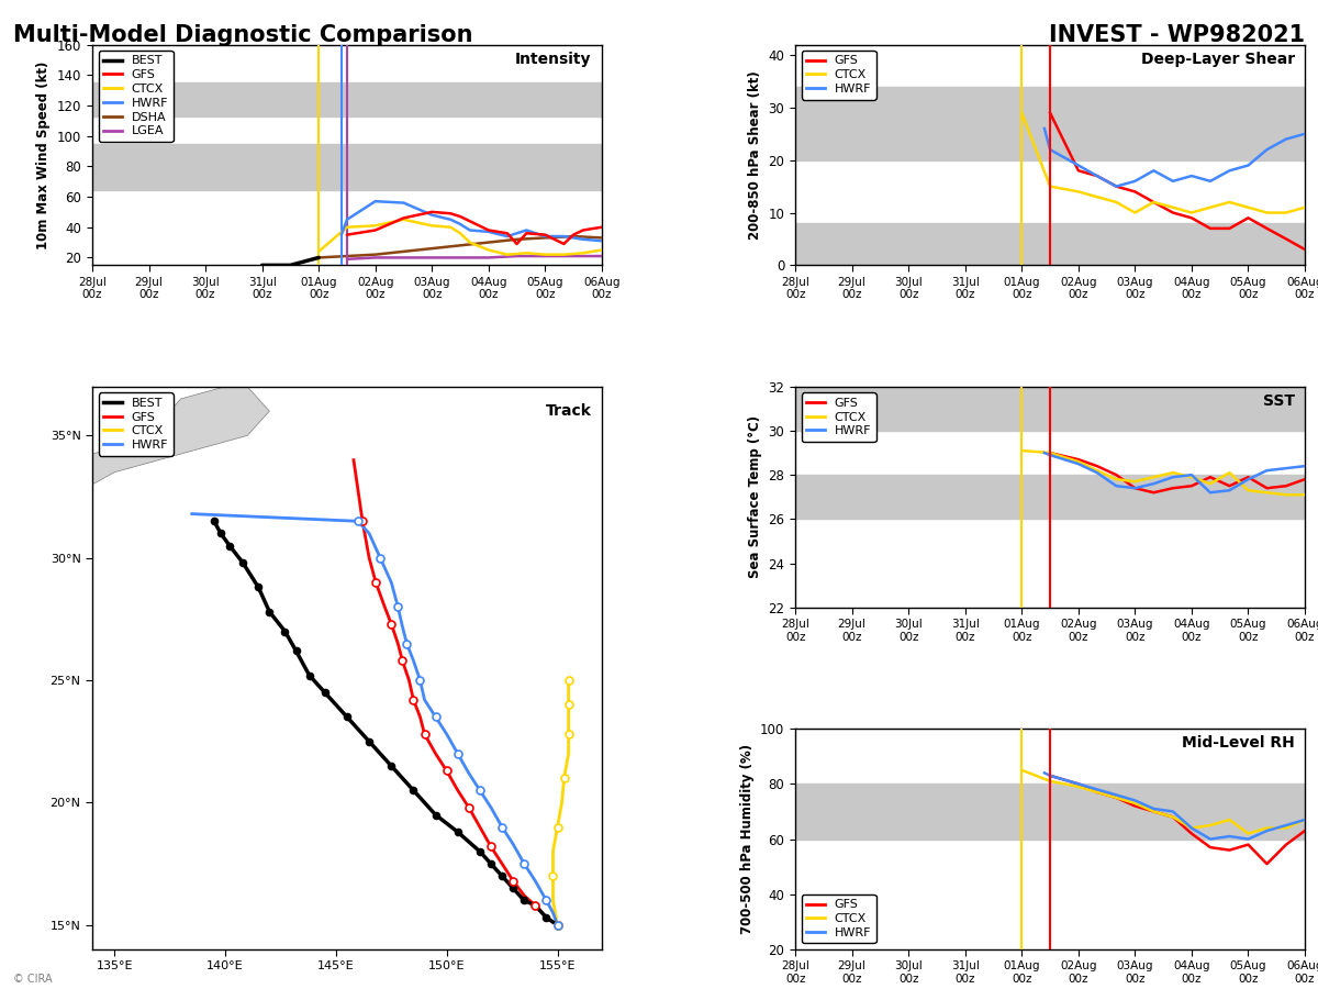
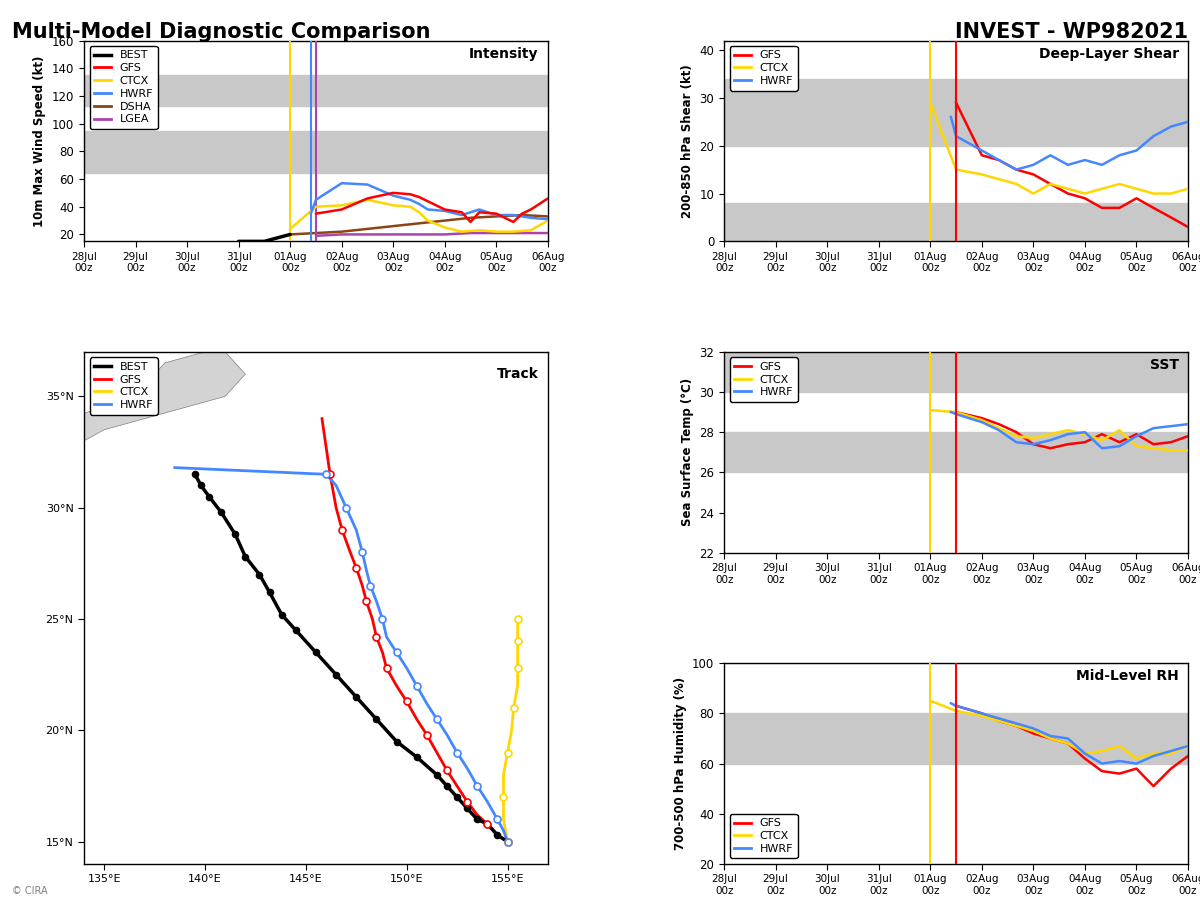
GFS/06Aug 00z: 40 -> 46
CTCX/06Aug 00z: 25 -> 30
